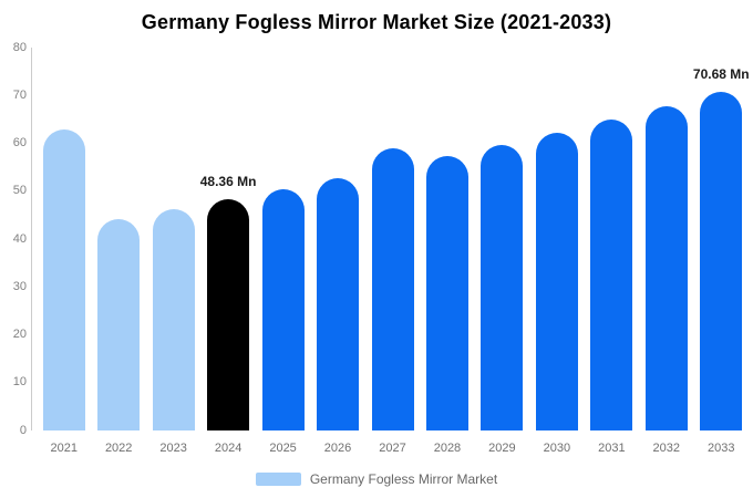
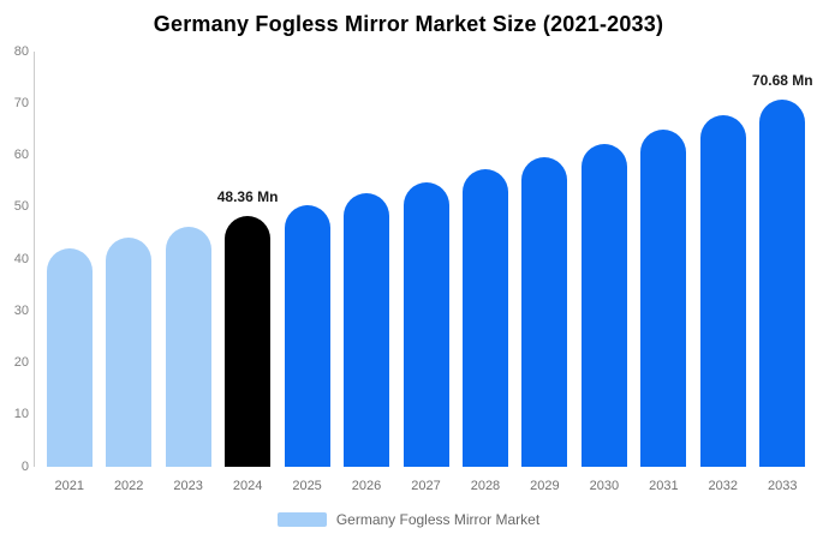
2021: 63 -> 42
2027: 59 -> 55
